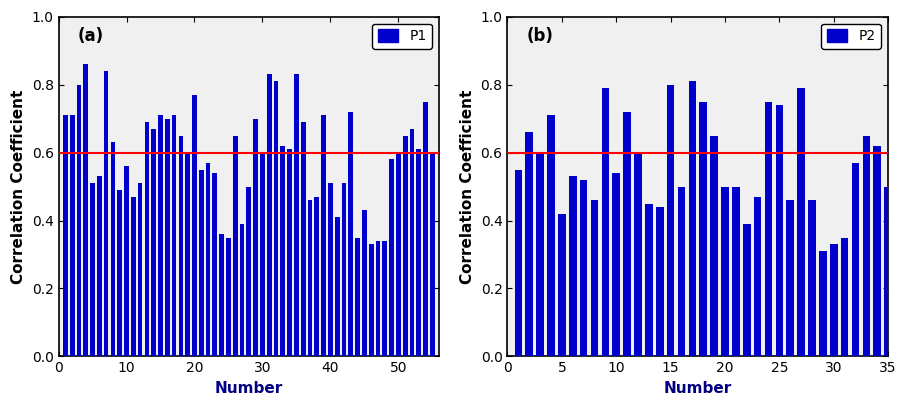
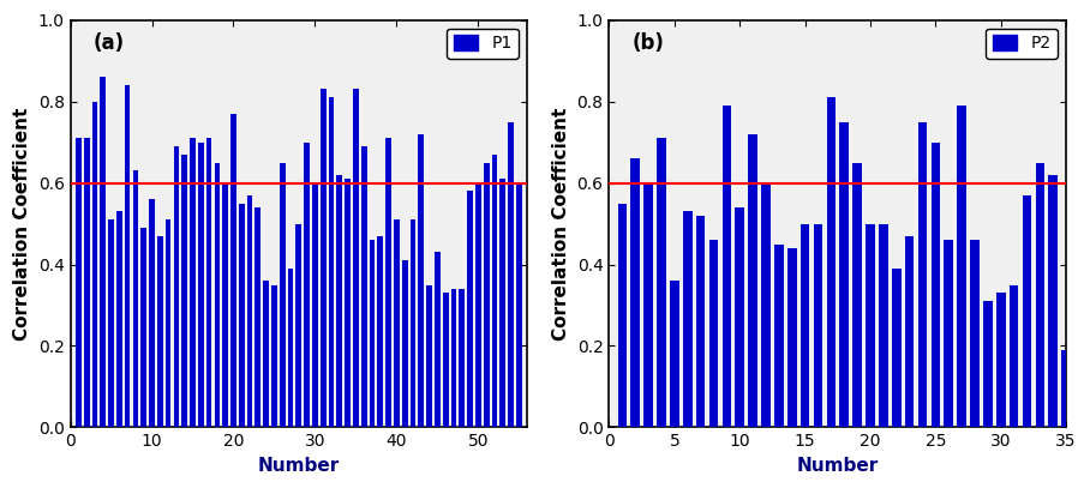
5: 0.42 -> 0.36
15: 0.80 -> 0.50
25: 0.74 -> 0.70
35: 0.50 -> 0.19
